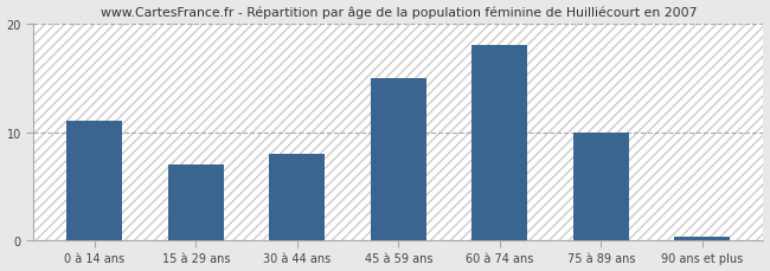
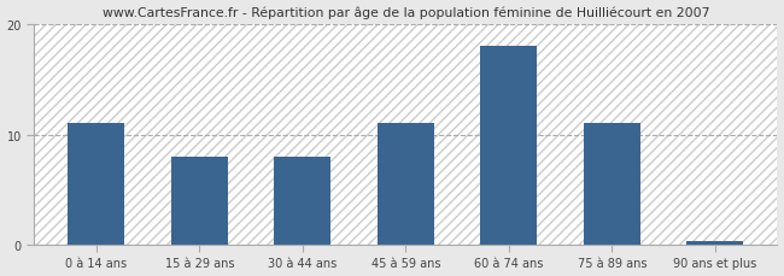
15 à 29 ans: 7.0 -> 8.0
45 à 59 ans: 15.0 -> 11.0
75 à 89 ans: 10.0 -> 11.0
